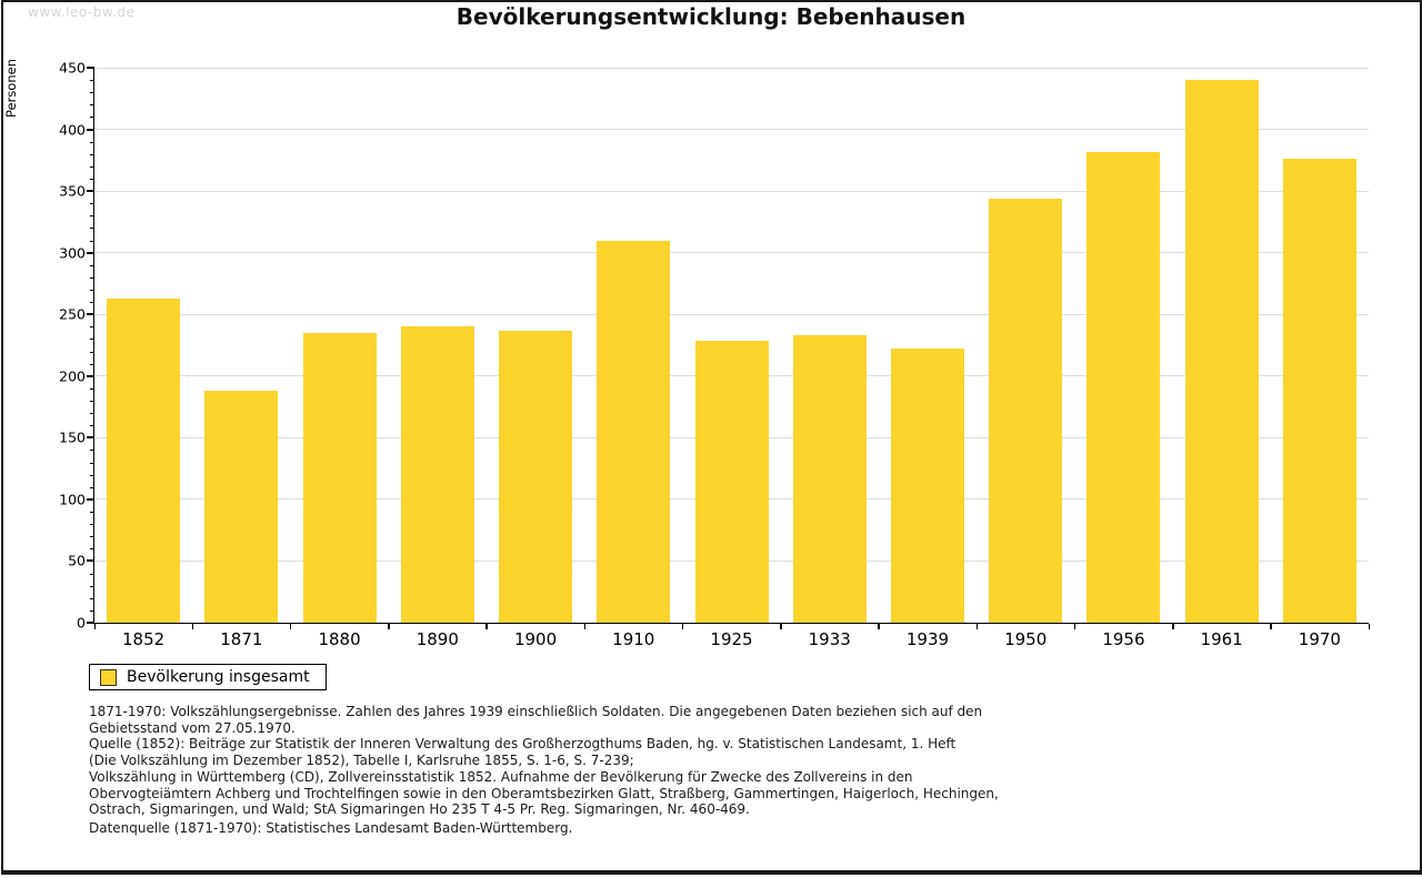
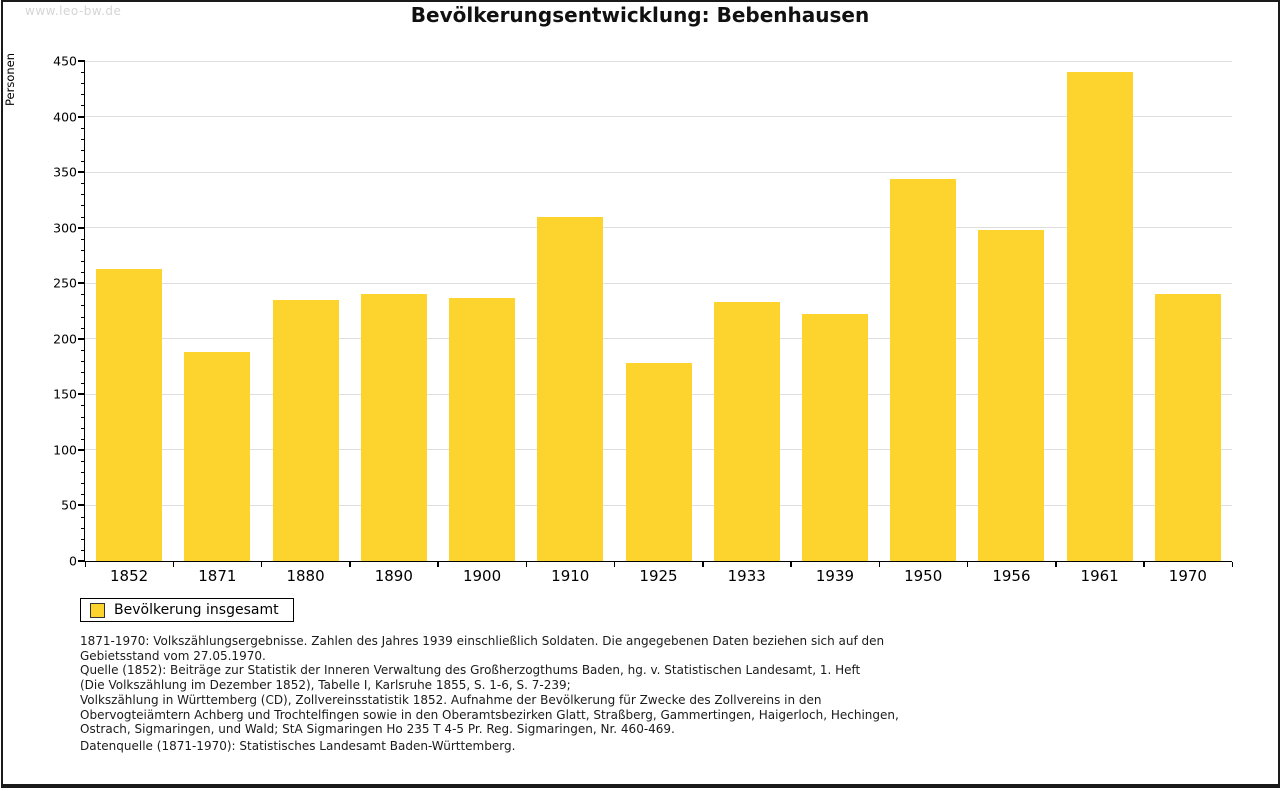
1925: 229 -> 178
1956: 382 -> 298
1970: 376 -> 240
